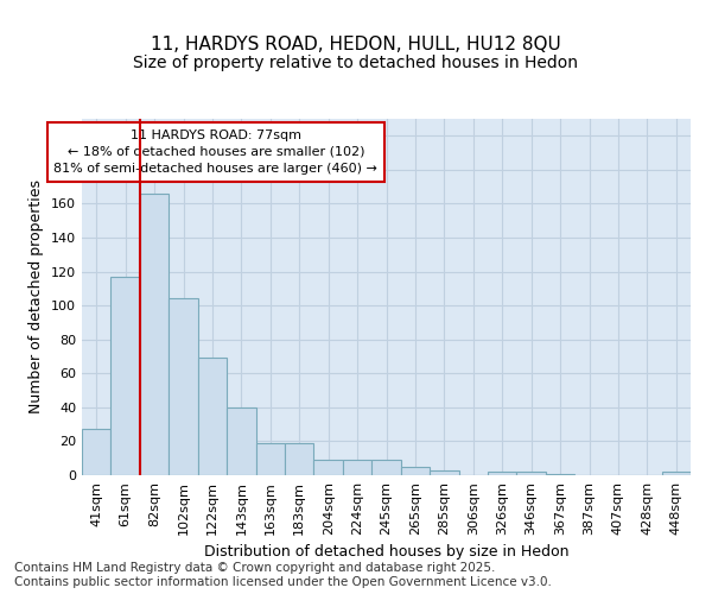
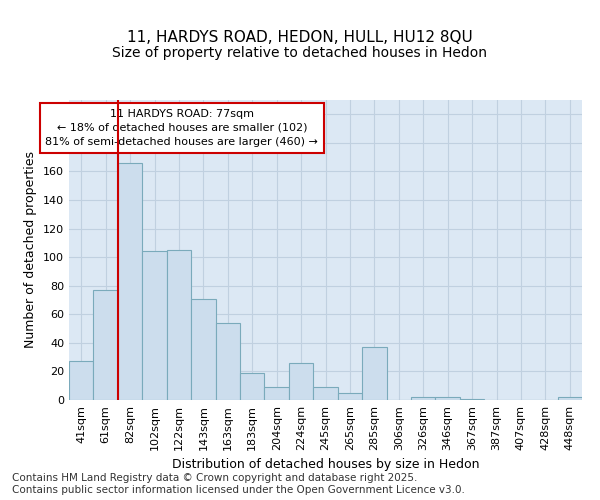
61sqm: 117 -> 77
122sqm: 69 -> 105
143sqm: 40 -> 71
163sqm: 19 -> 54
224sqm: 9 -> 26
285sqm: 3 -> 37
